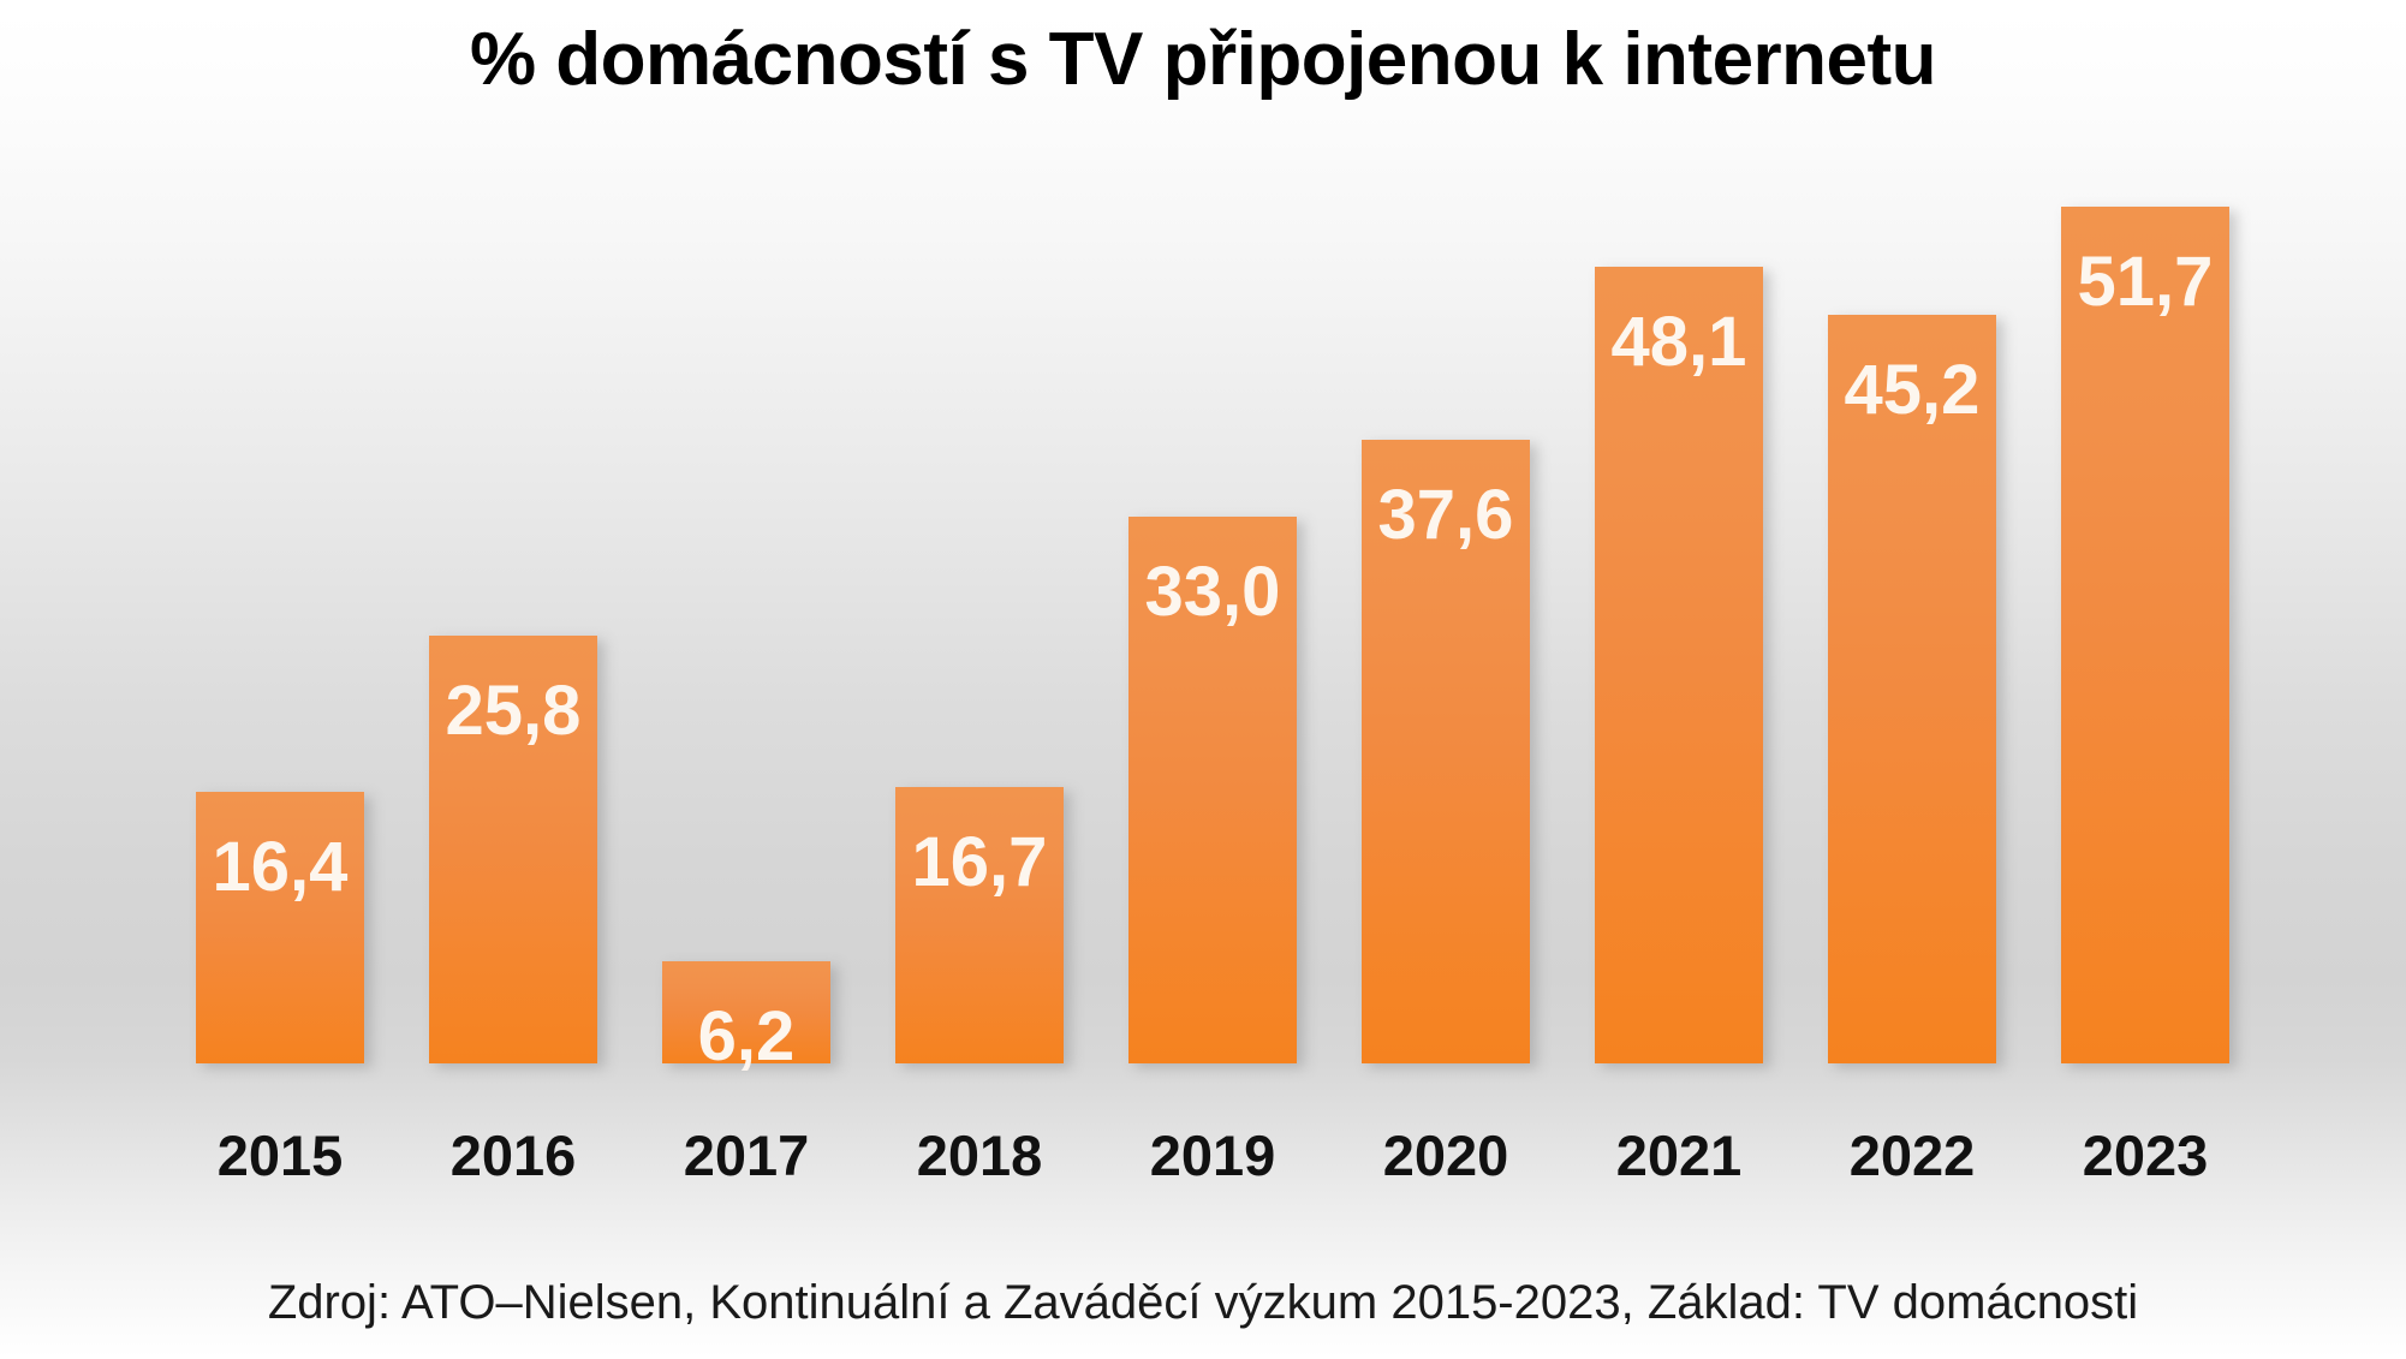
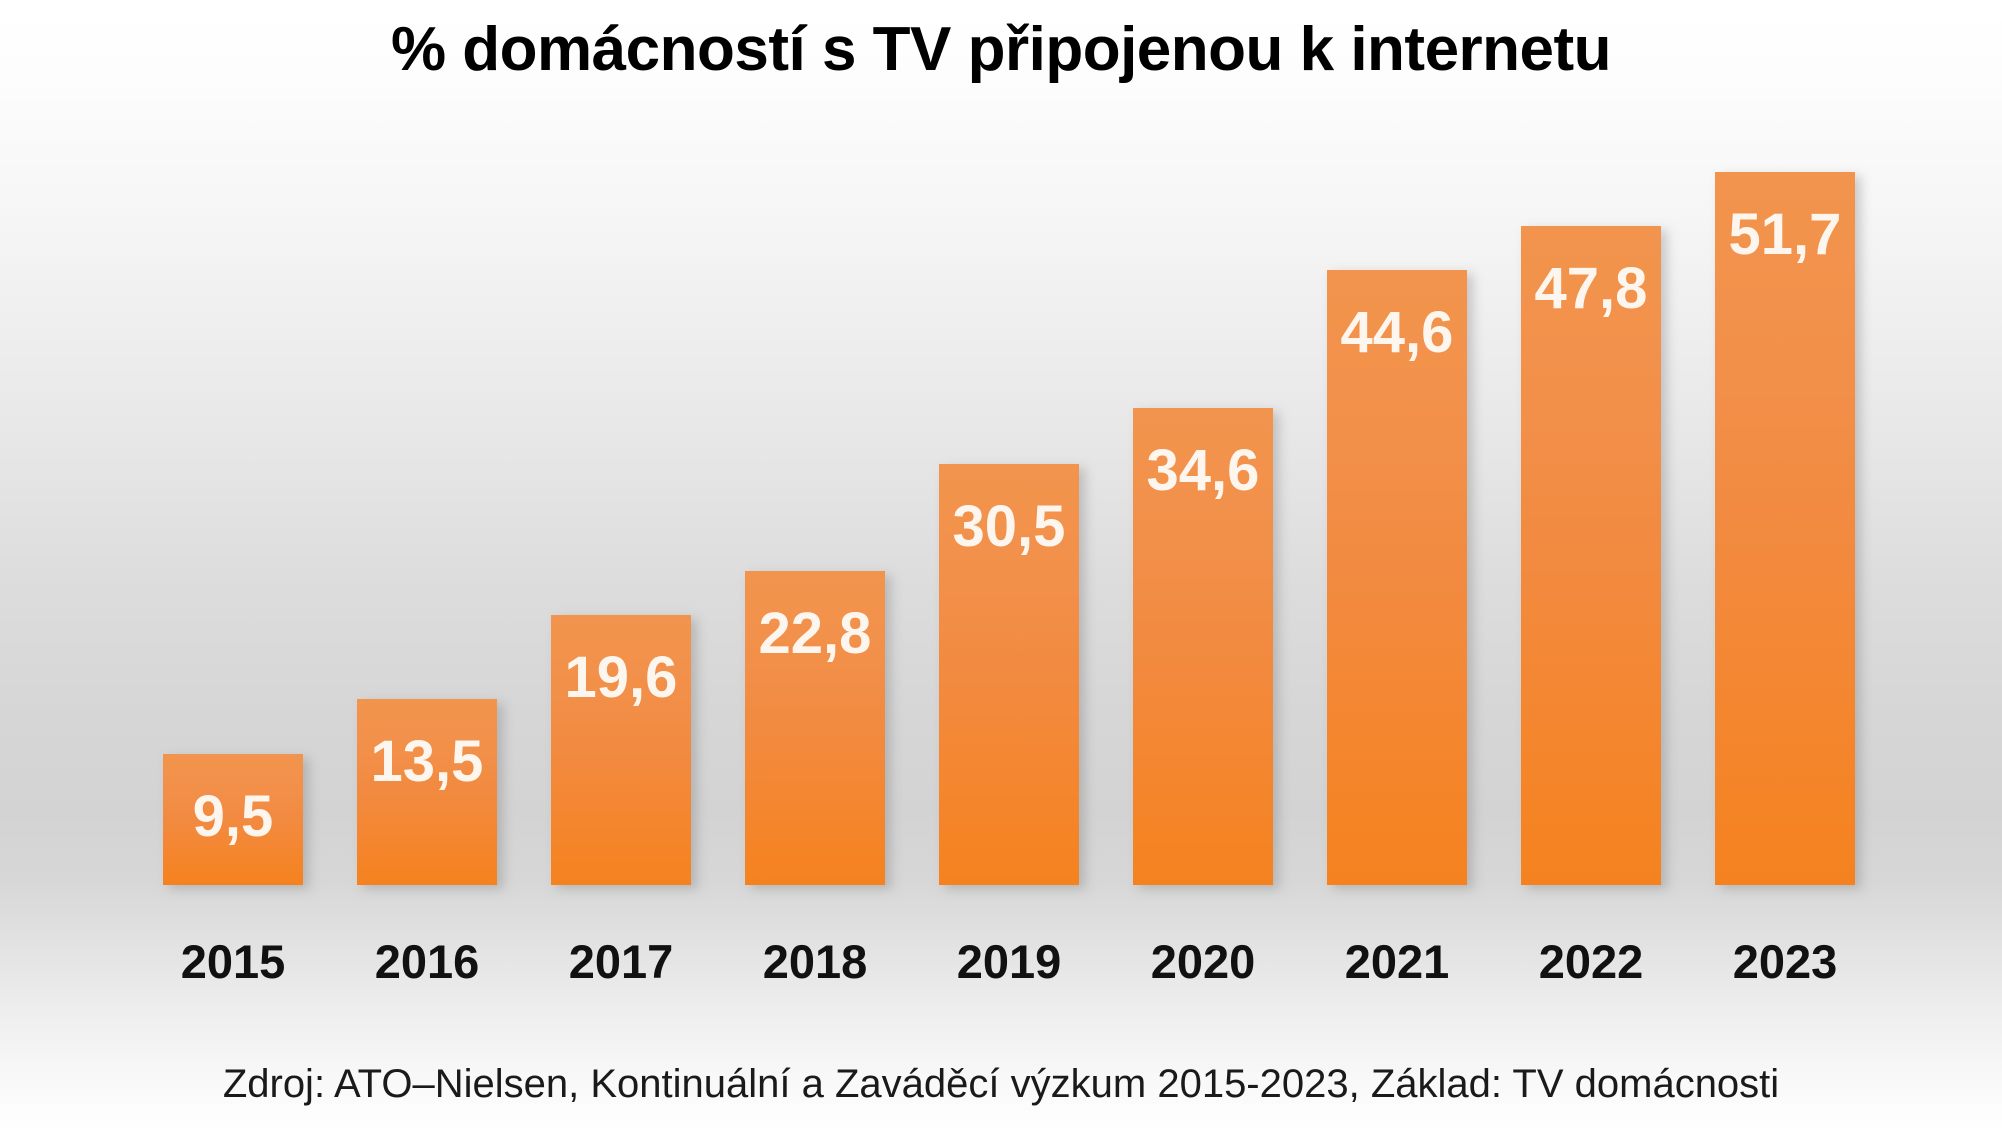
2015: 16,4 -> 9,5
2016: 25,8 -> 13,5
2017: 6,2 -> 19,6
2018: 16,7 -> 22,8
2019: 33,0 -> 30,5
2020: 37,6 -> 34,6
2021: 48,1 -> 44,6
2022: 45,2 -> 47,8
